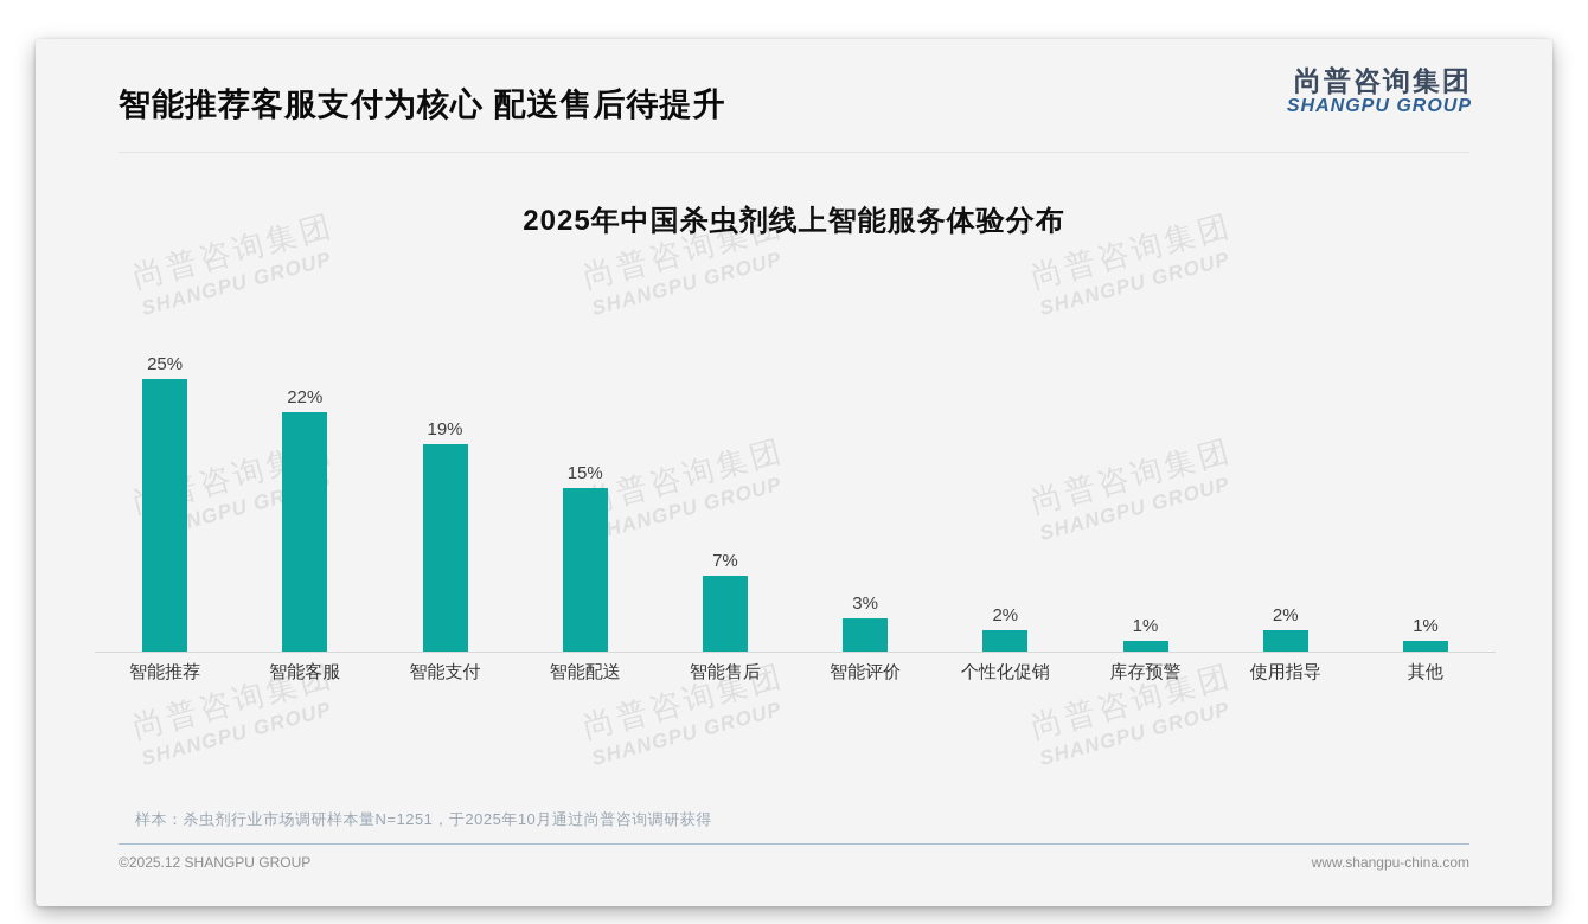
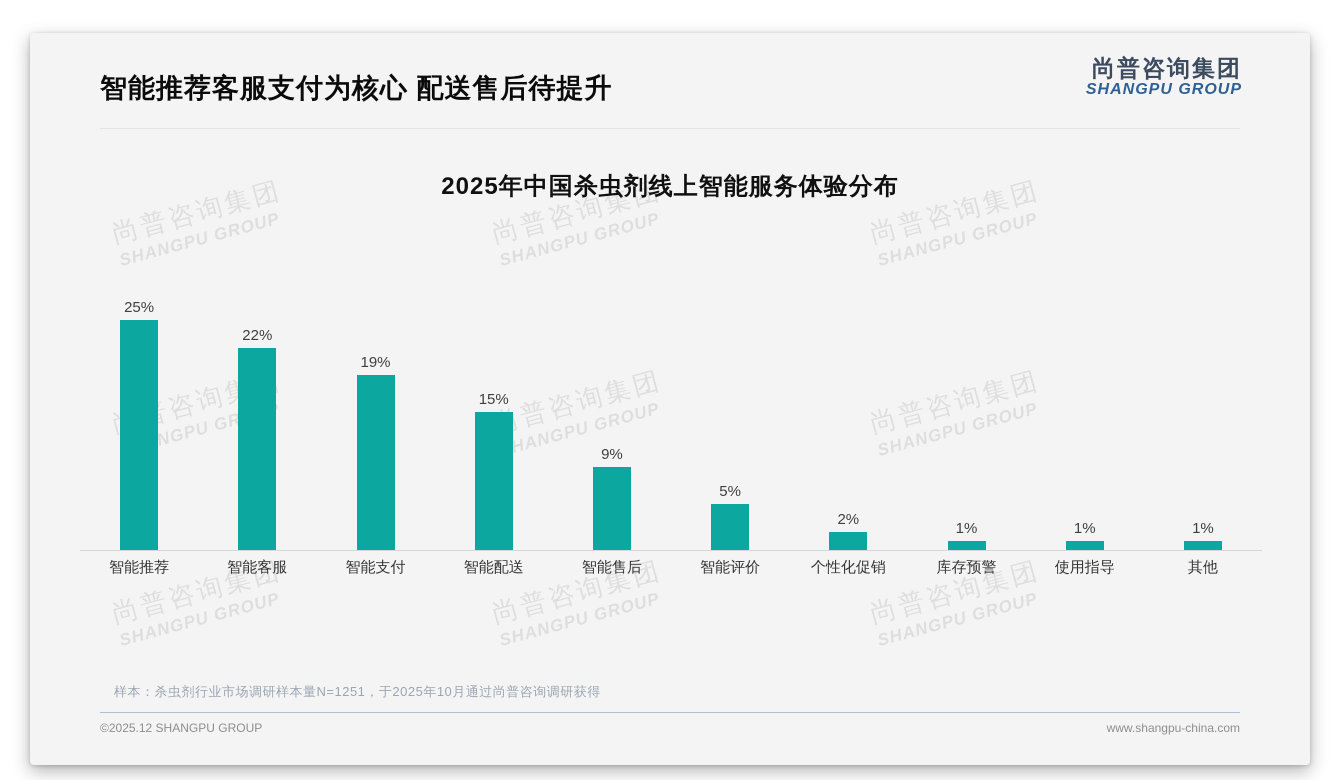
智能售后: 7% -> 9%
智能评价: 3% -> 5%
使用指导: 2% -> 1%
